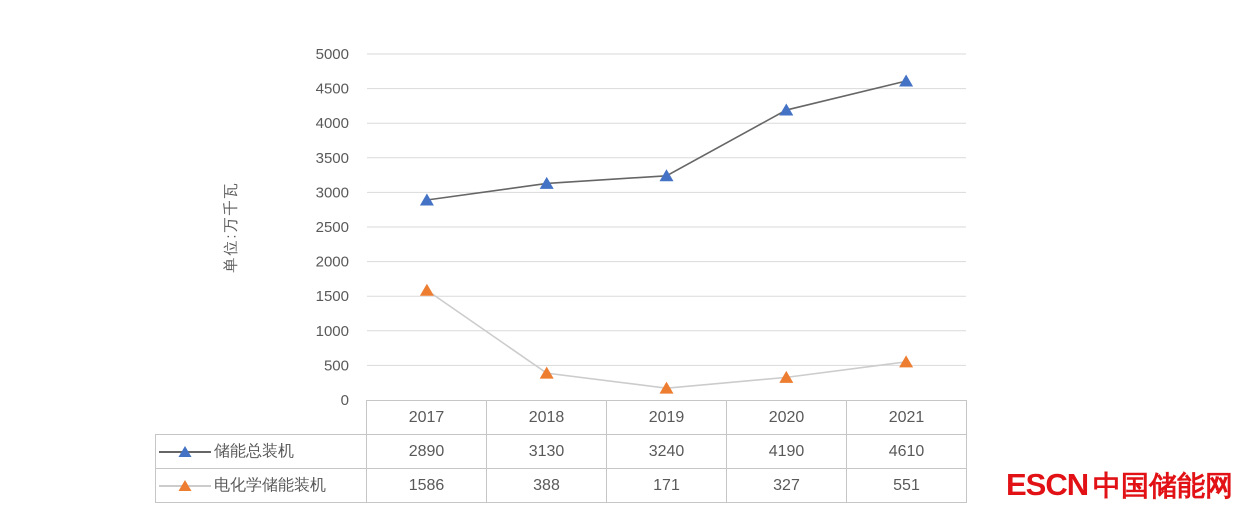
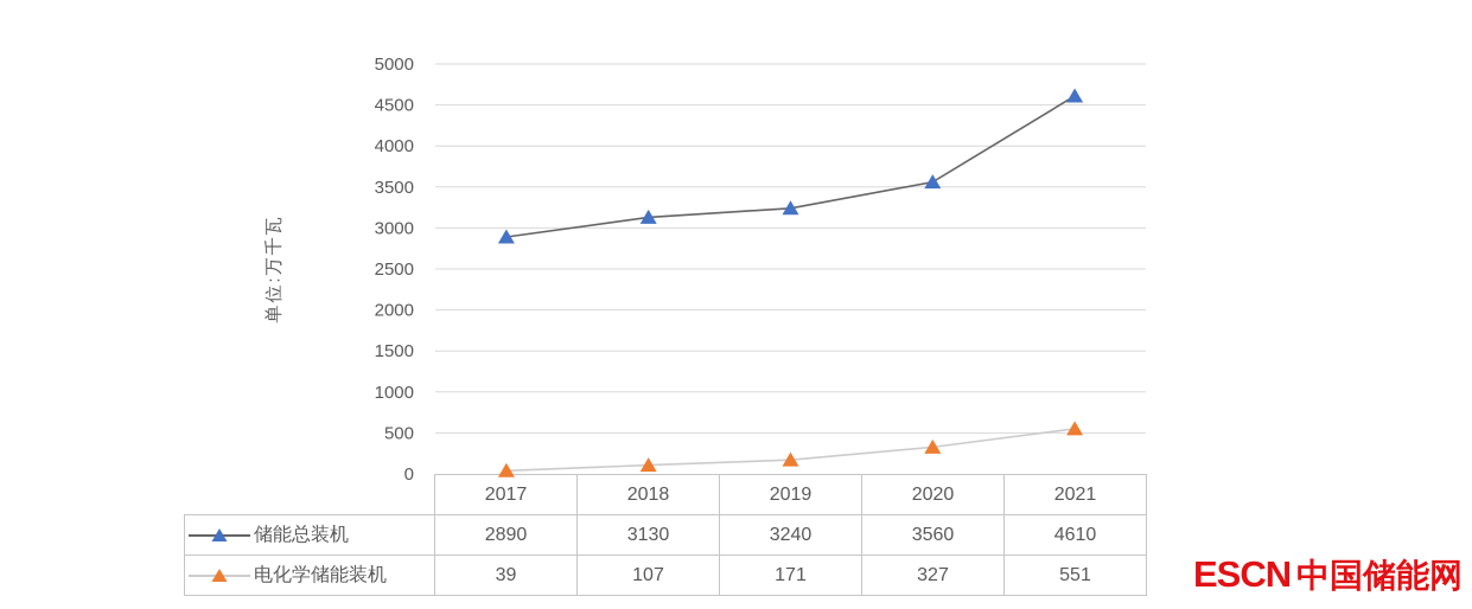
电化学储能装机/2017: 1586 -> 39
电化学储能装机/2018: 388 -> 107
储能总装机/2020: 4190 -> 3560
